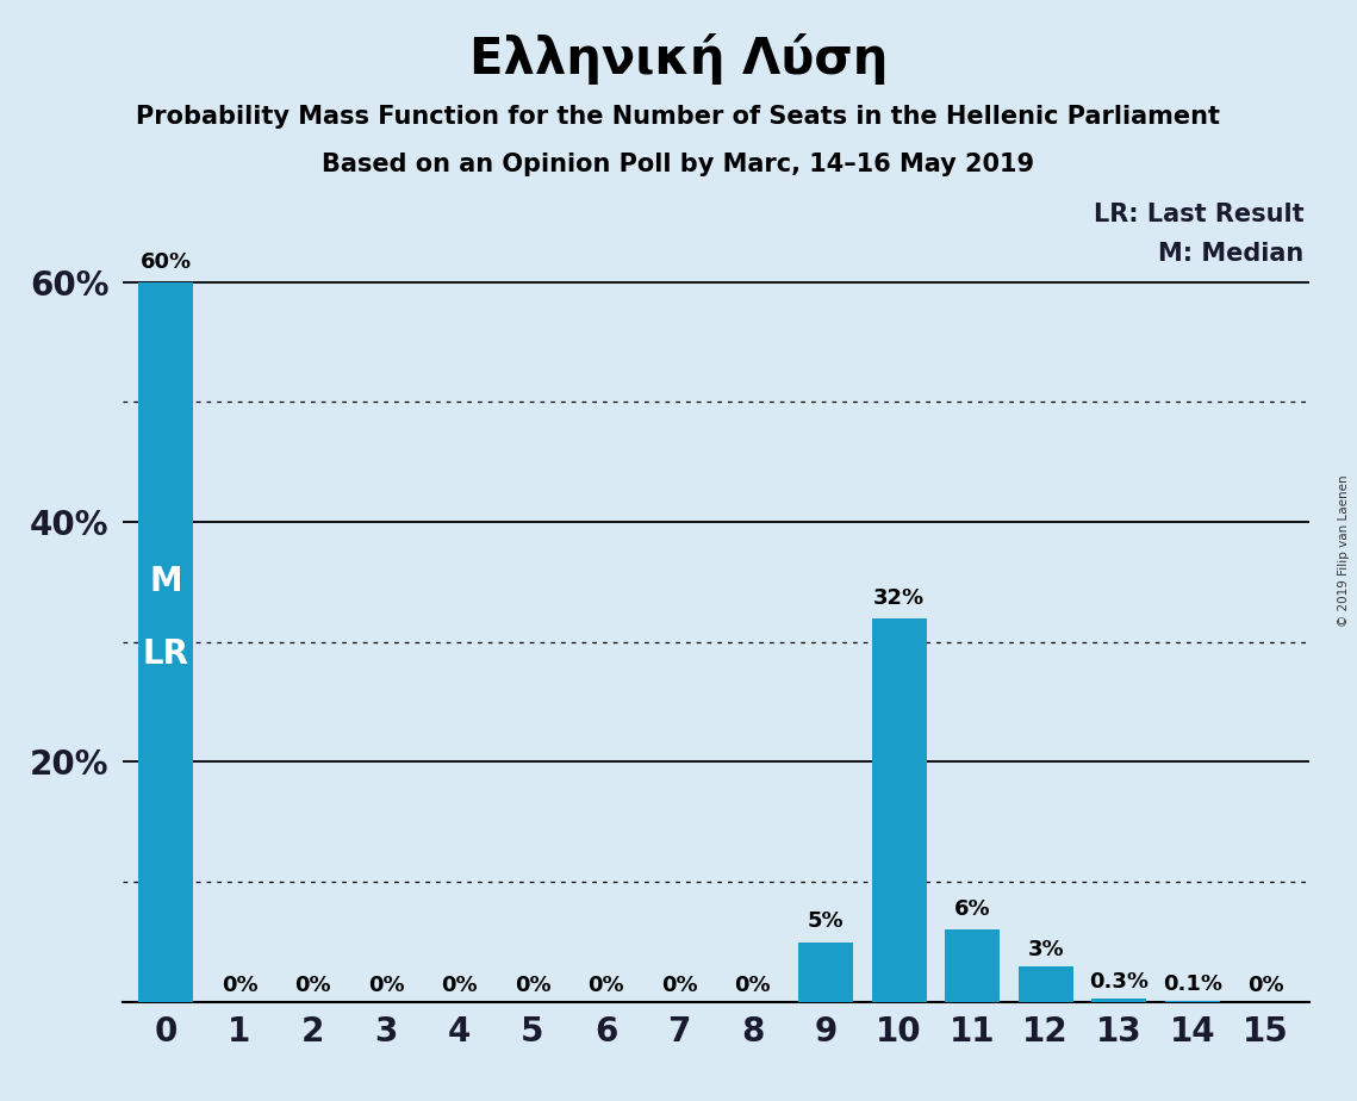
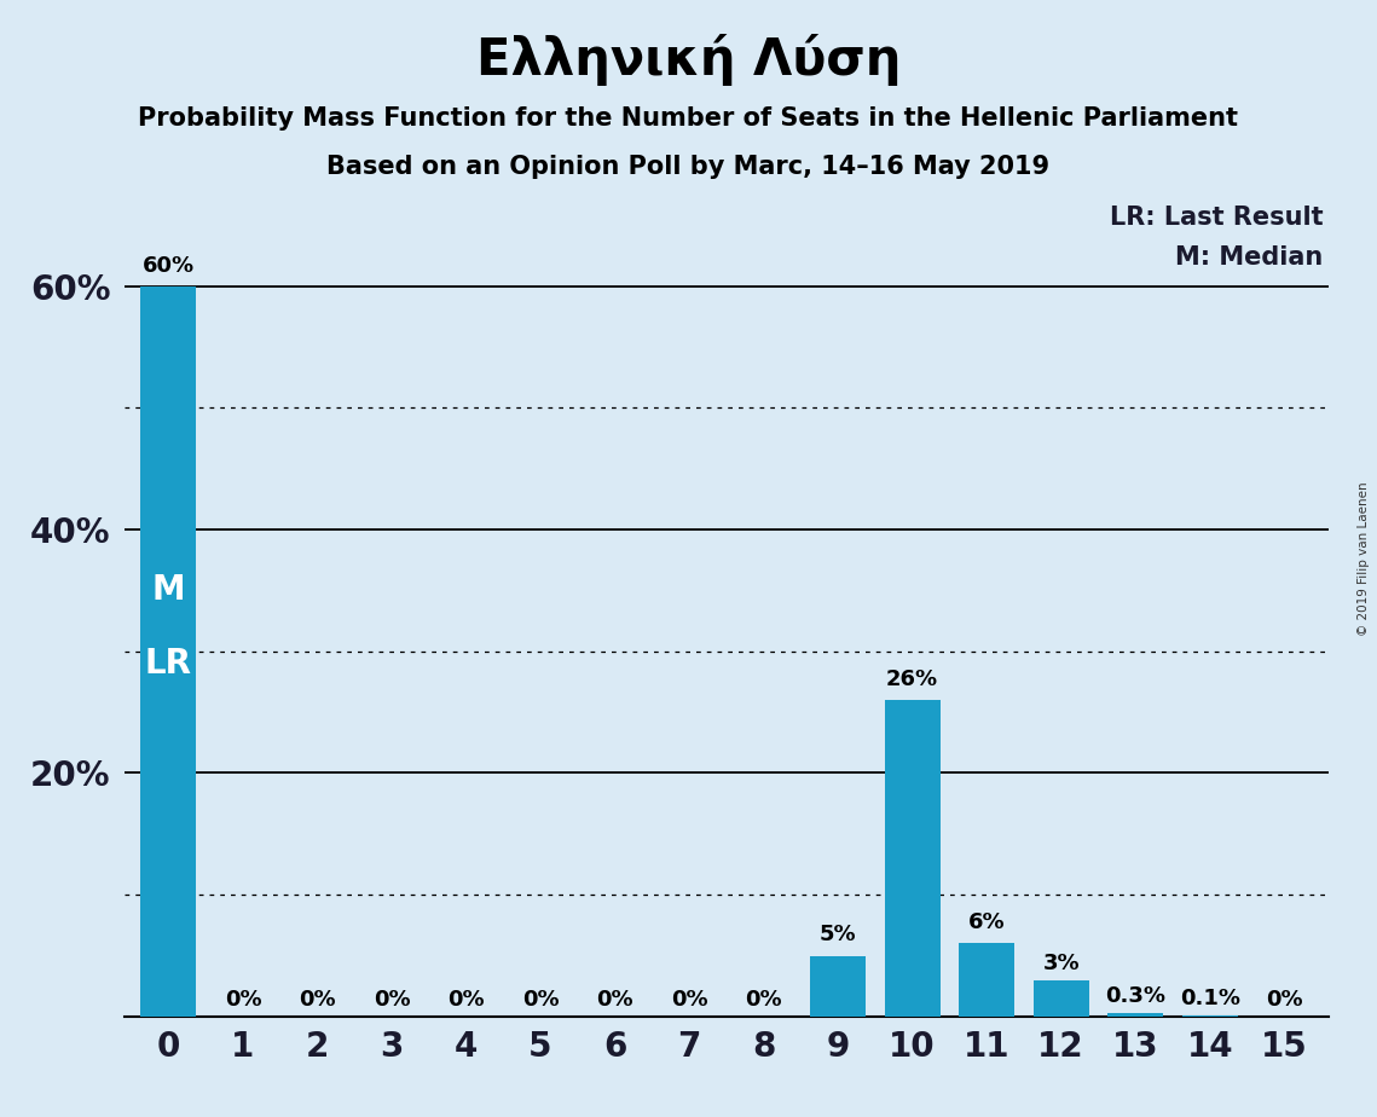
10: 32% -> 26%
